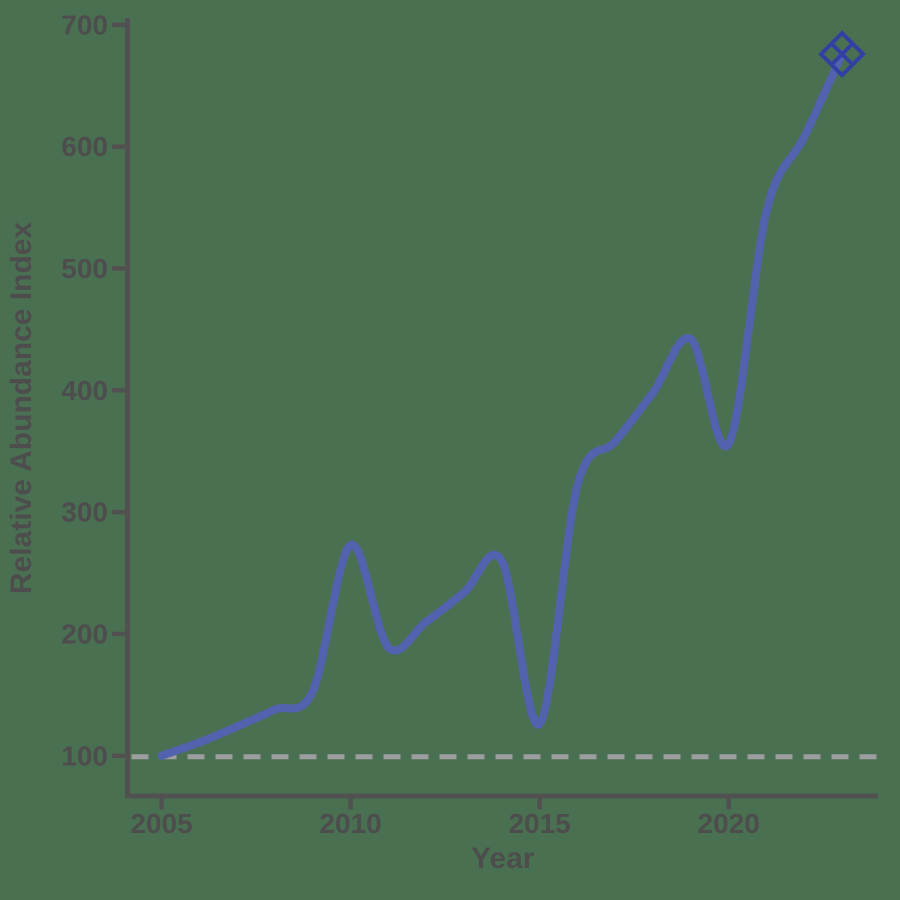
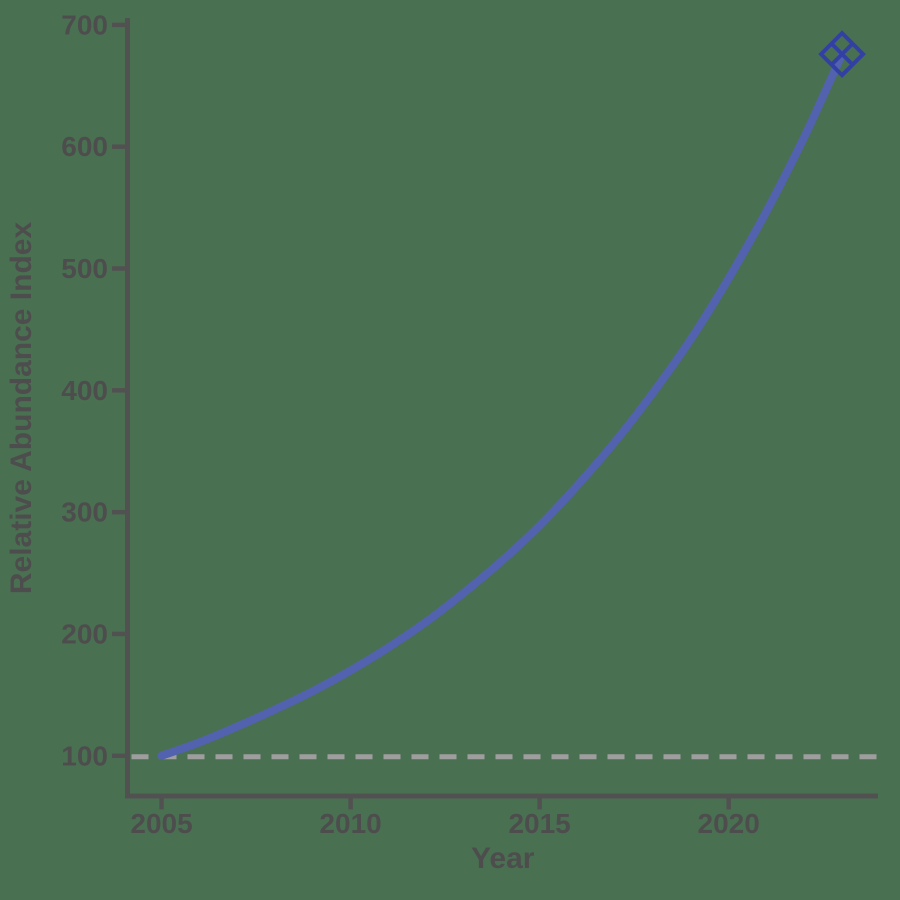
2010: 273 -> 170
2015: 126 -> 289
2020: 356 -> 492
